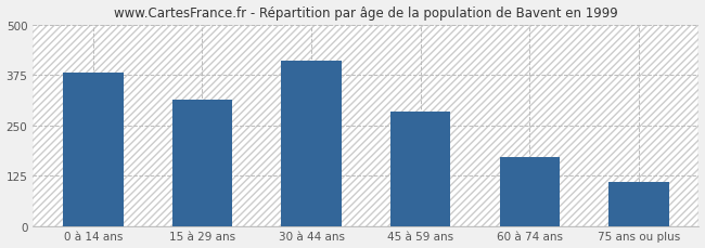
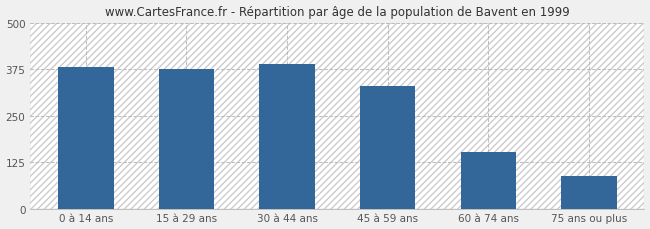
15 à 29 ans: 315 -> 375
30 à 44 ans: 410 -> 390
45 à 59 ans: 285 -> 330
60 à 74 ans: 170 -> 152
75 ans ou plus: 110 -> 88
